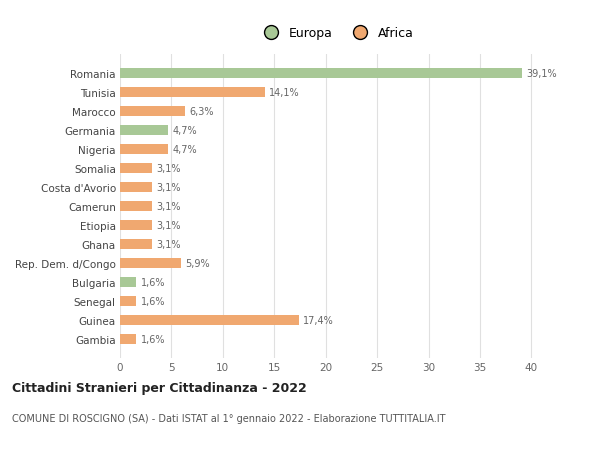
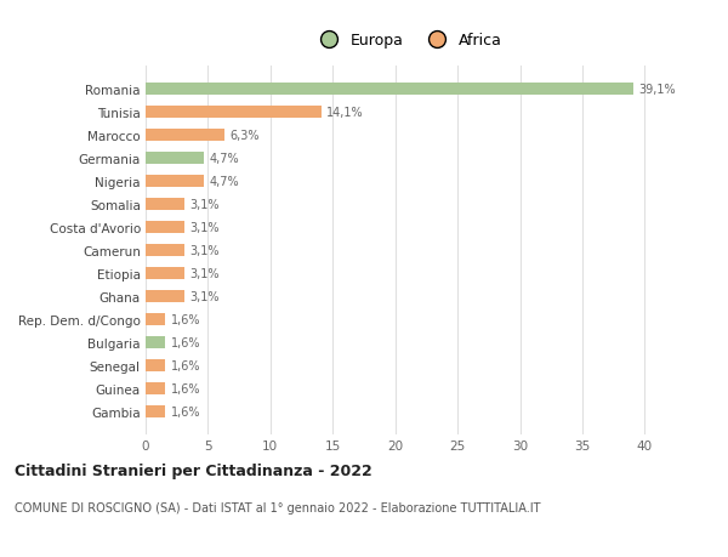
Rep. Dem. d/Congo: 5,9% -> 1,6%
Guinea: 17,4% -> 1,6%
